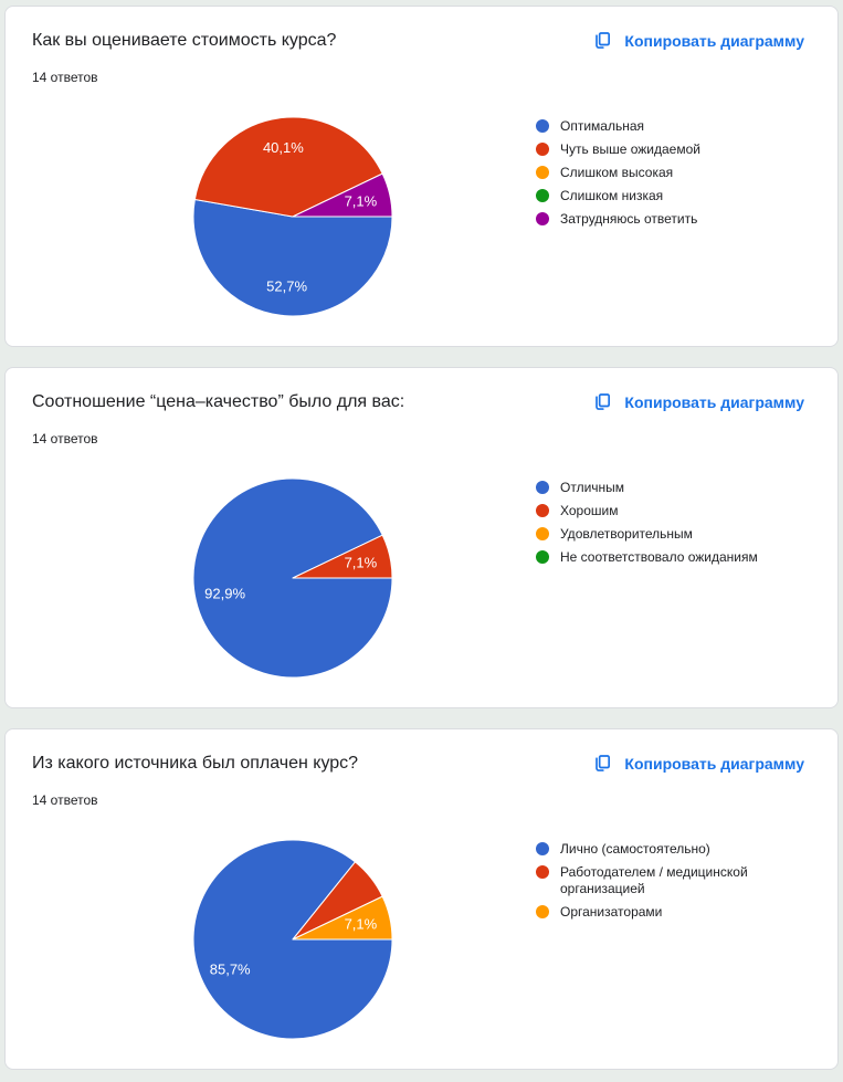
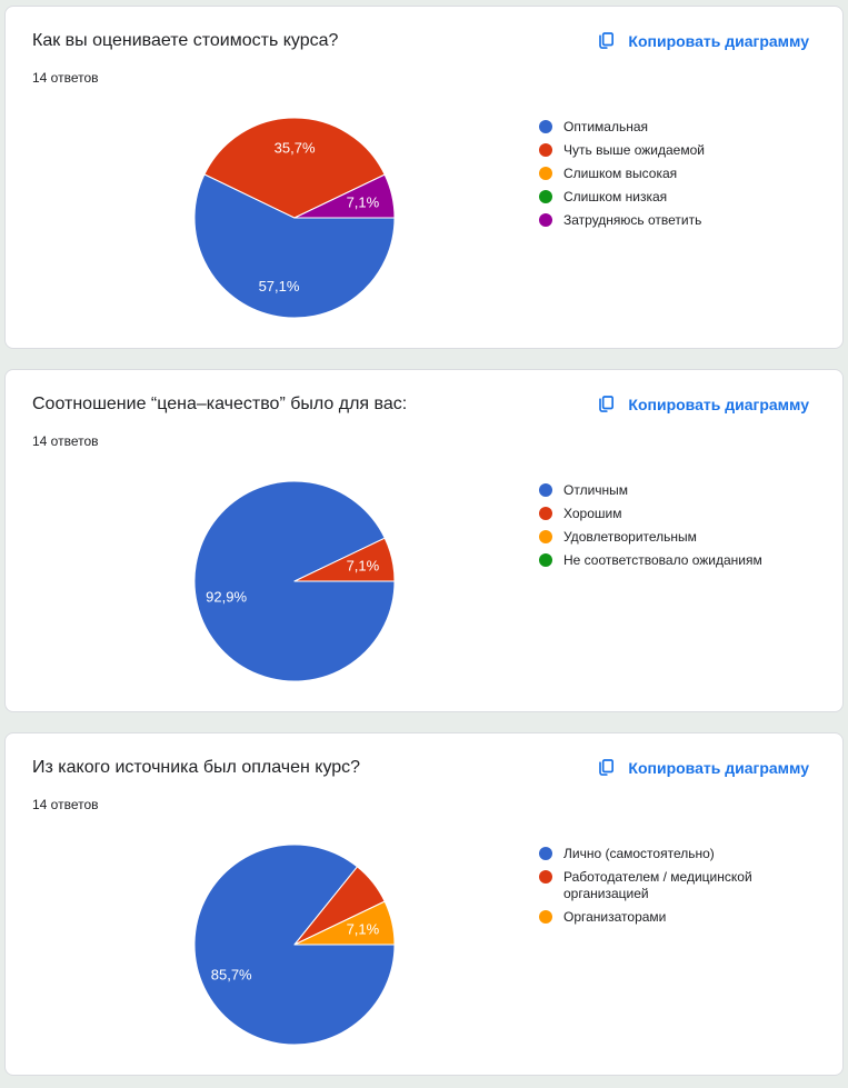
Как вы оцениваете стоимость курса?/Оптимальная: 52,7% -> 57,1%
Как вы оцениваете стоимость курса?/Чуть выше ожидаемой: 40,1% -> 35,7%
